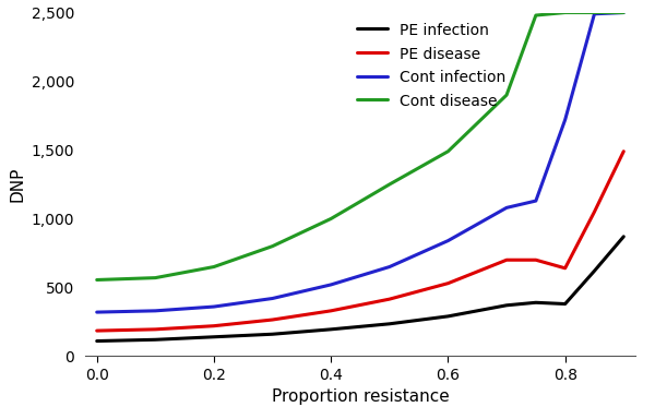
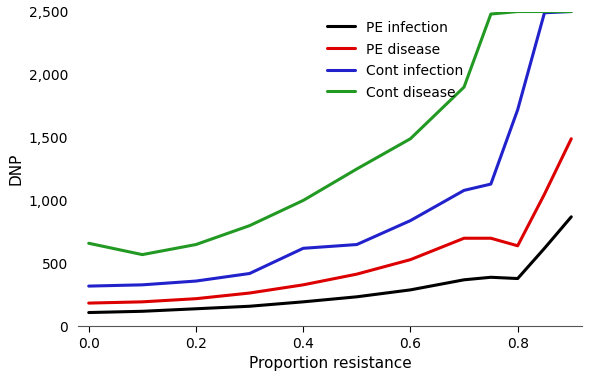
Cont disease/0.0: 560 -> 660
Cont infection/0.4: 520 -> 620
